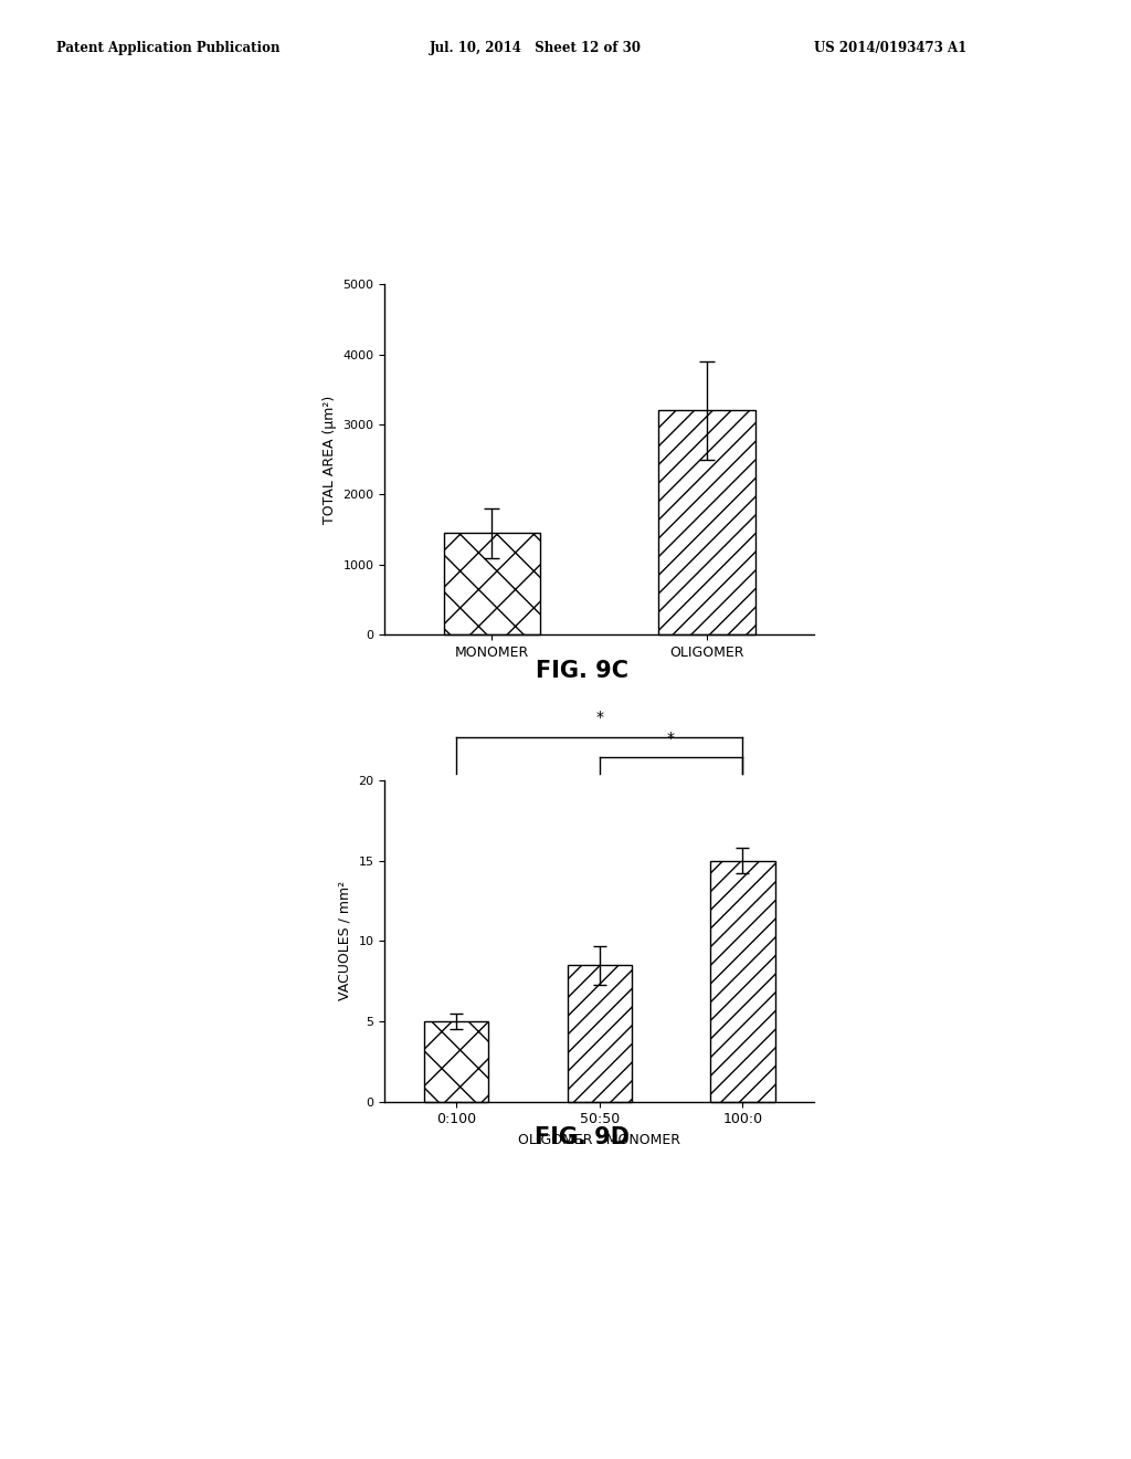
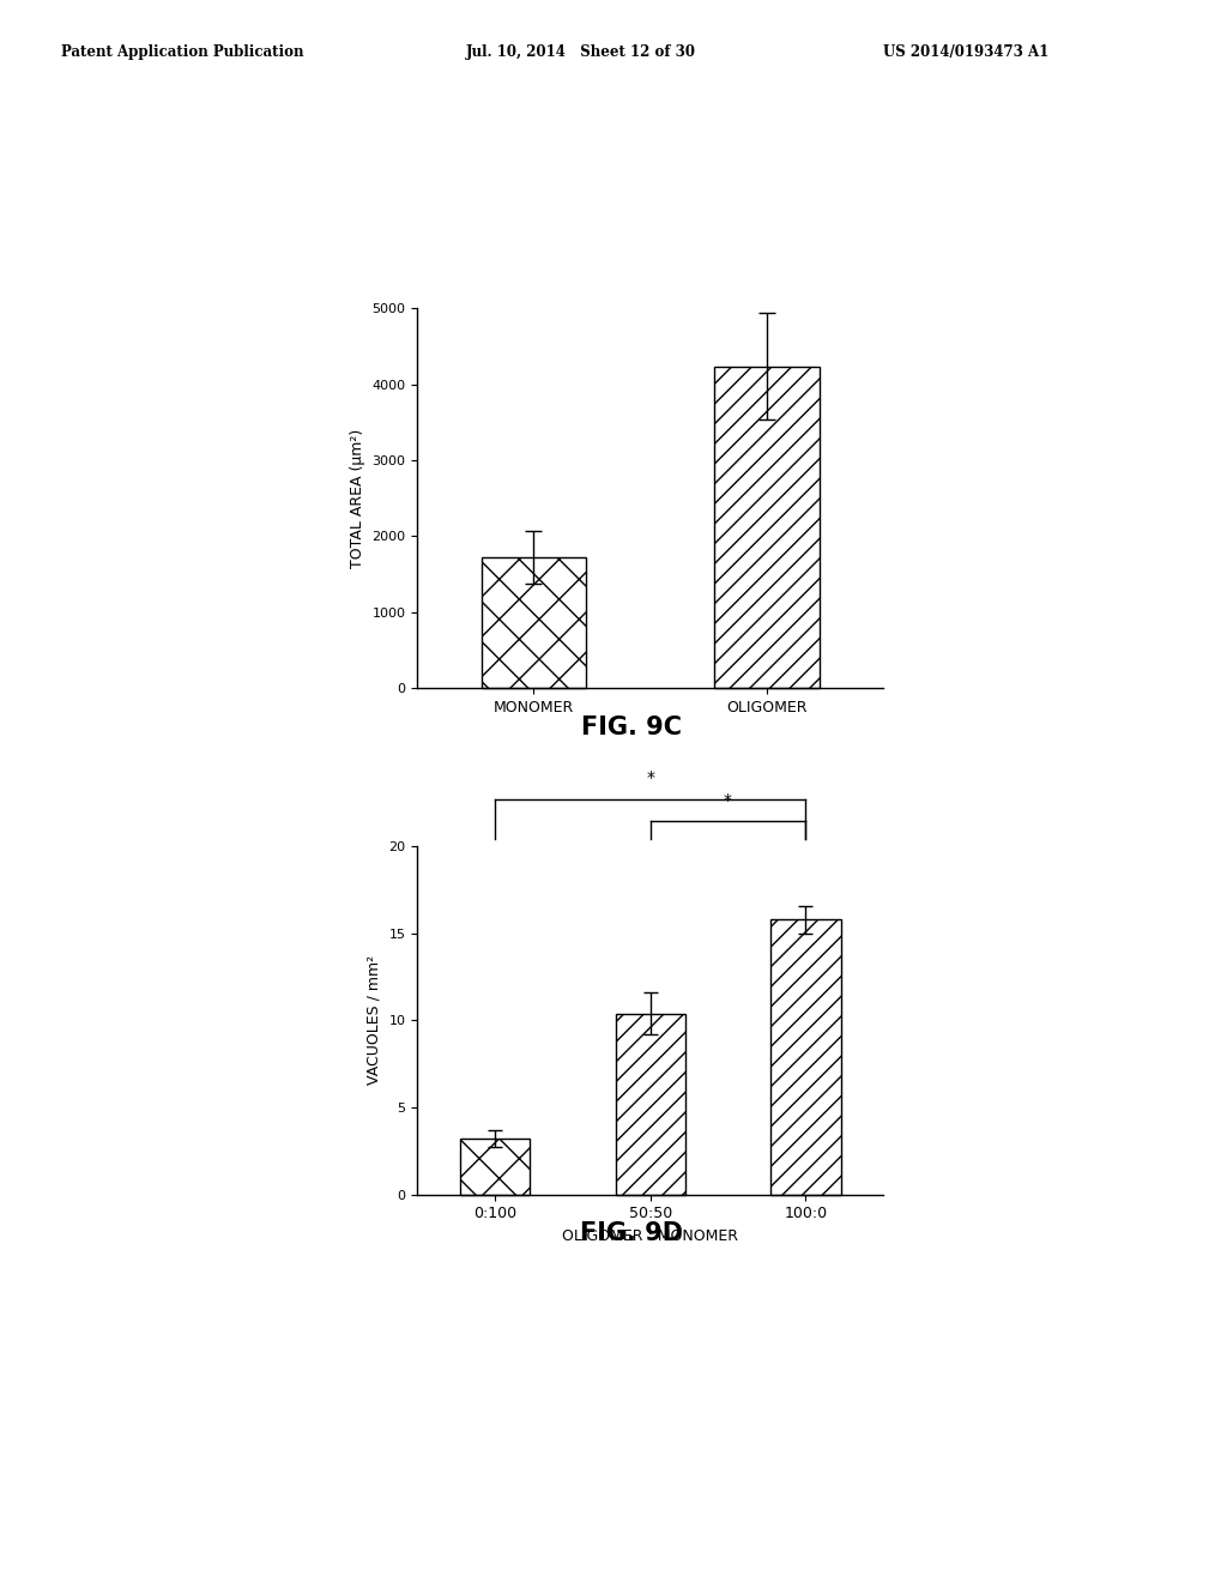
MONOMER: 1450 -> 1720
OLIGOMER: 3200 -> 4240
0:100: 5.0 -> 3.2
50:50: 8.5 -> 10.4
100:0: 15.0 -> 15.8
